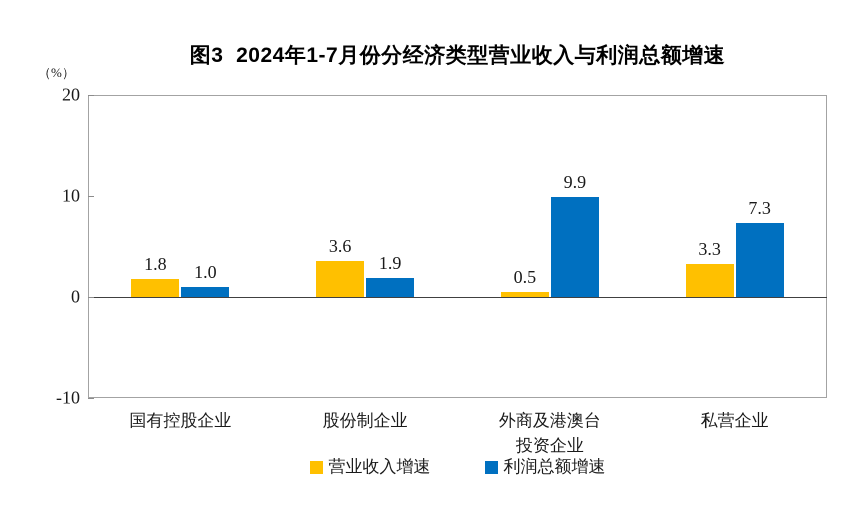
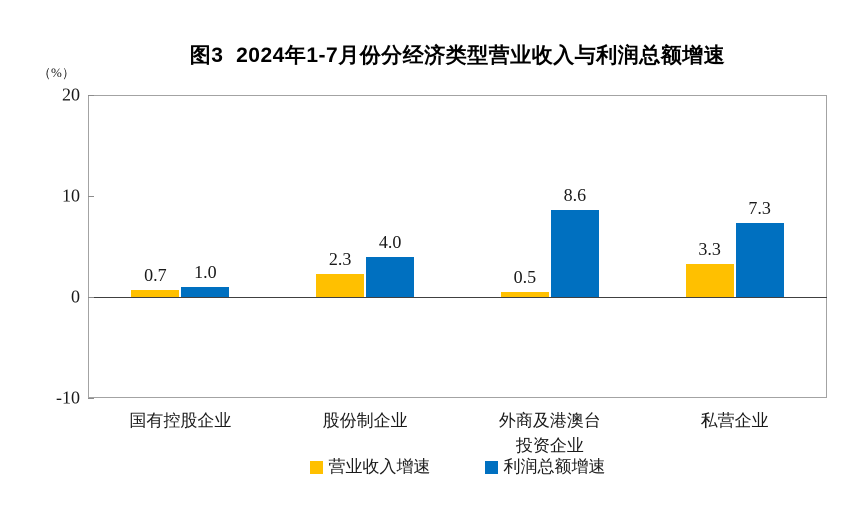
营业收入增速/国有控股企业: 1.8 -> 0.7
营业收入增速/股份制企业: 3.6 -> 2.3
利润总额增速/股份制企业: 1.9 -> 4.0
利润总额增速/外商及港澳台 投资企业: 9.9 -> 8.6
